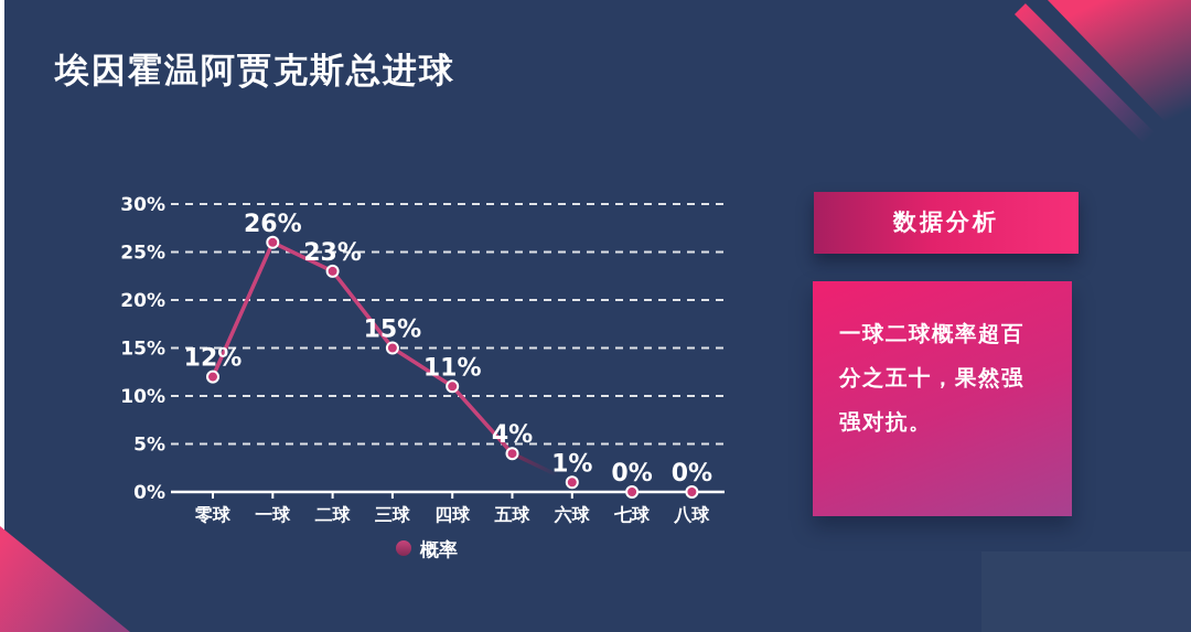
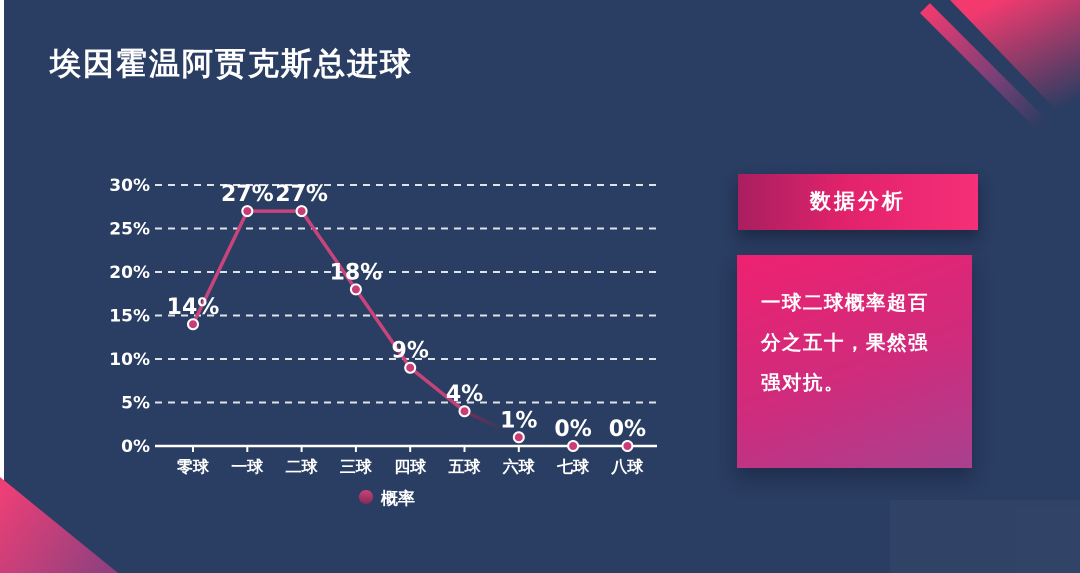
零球: 12% -> 14%
一球: 26% -> 27%
二球: 23% -> 27%
三球: 15% -> 18%
四球: 11% -> 9%
